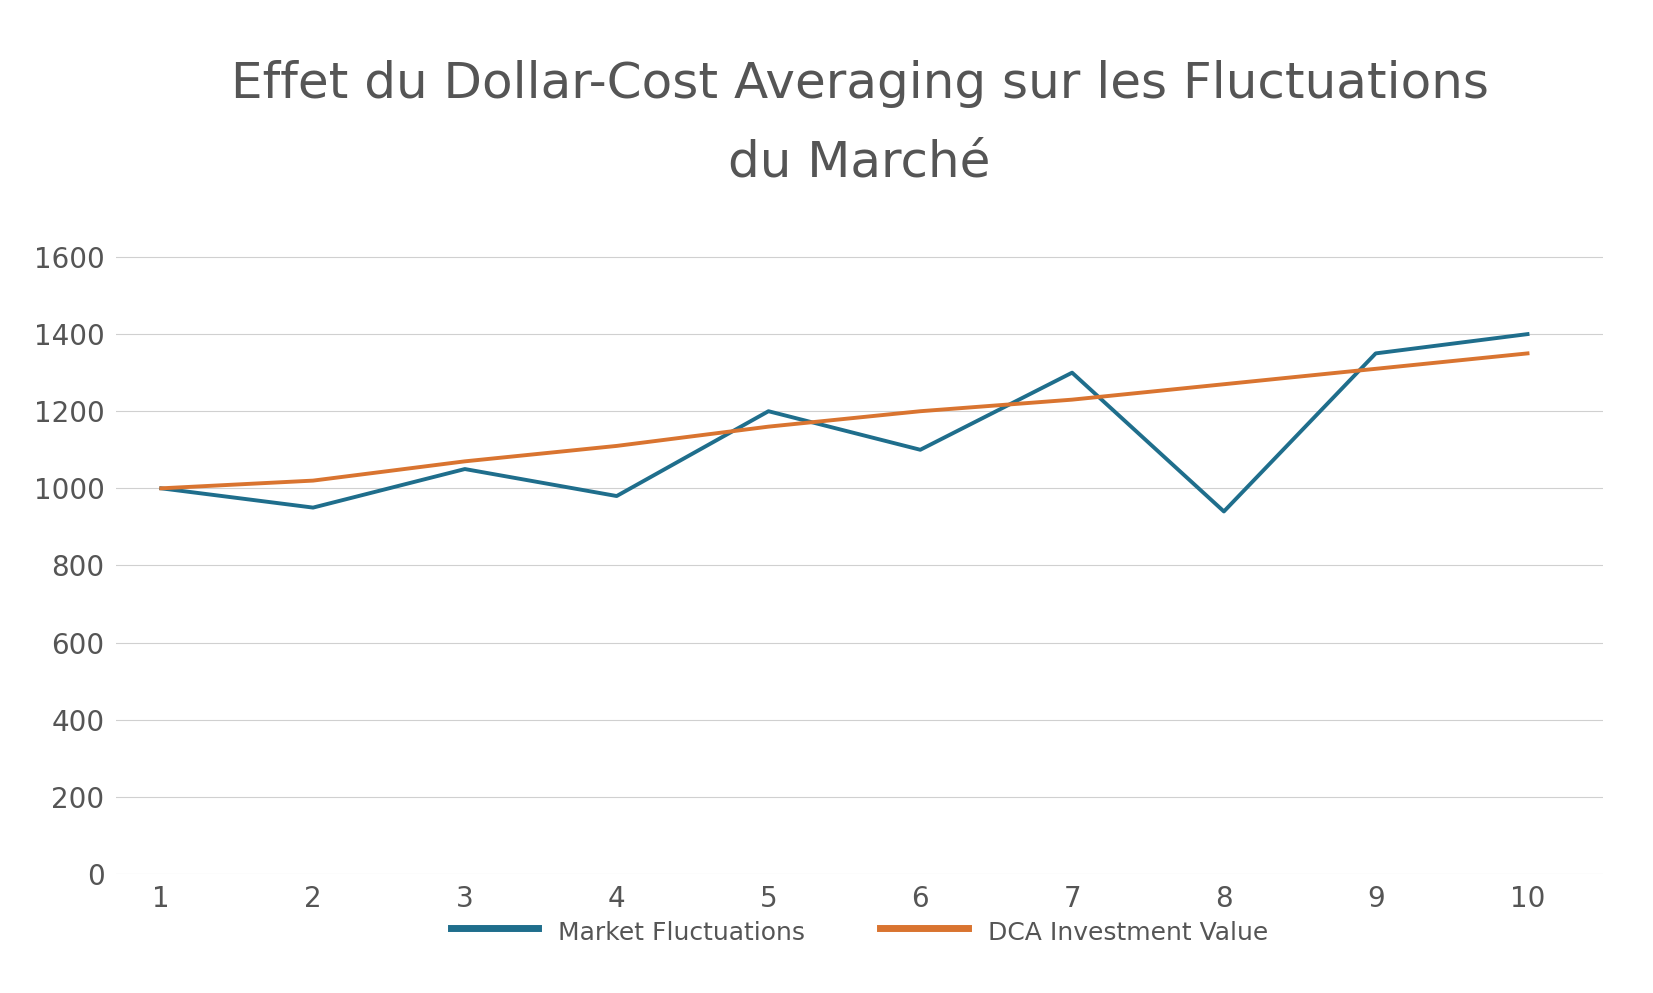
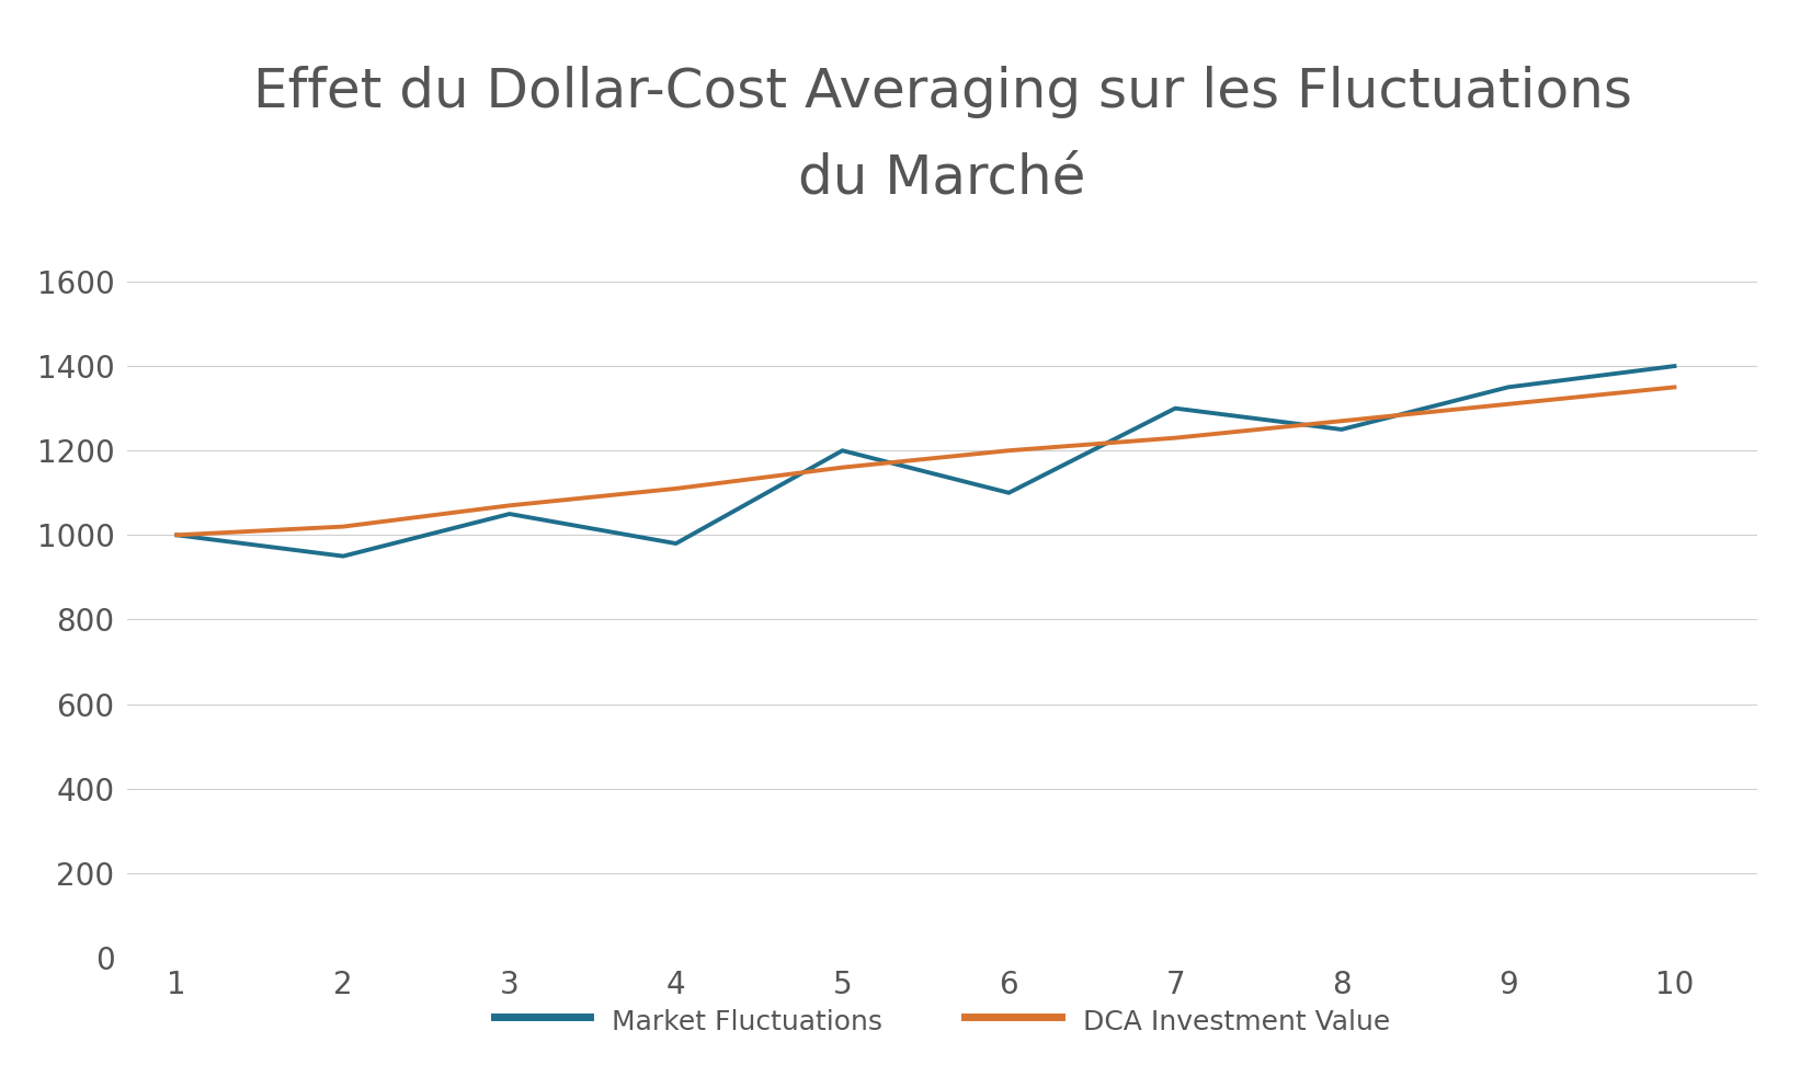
Market Fluctuations/8: 940 -> 1250
